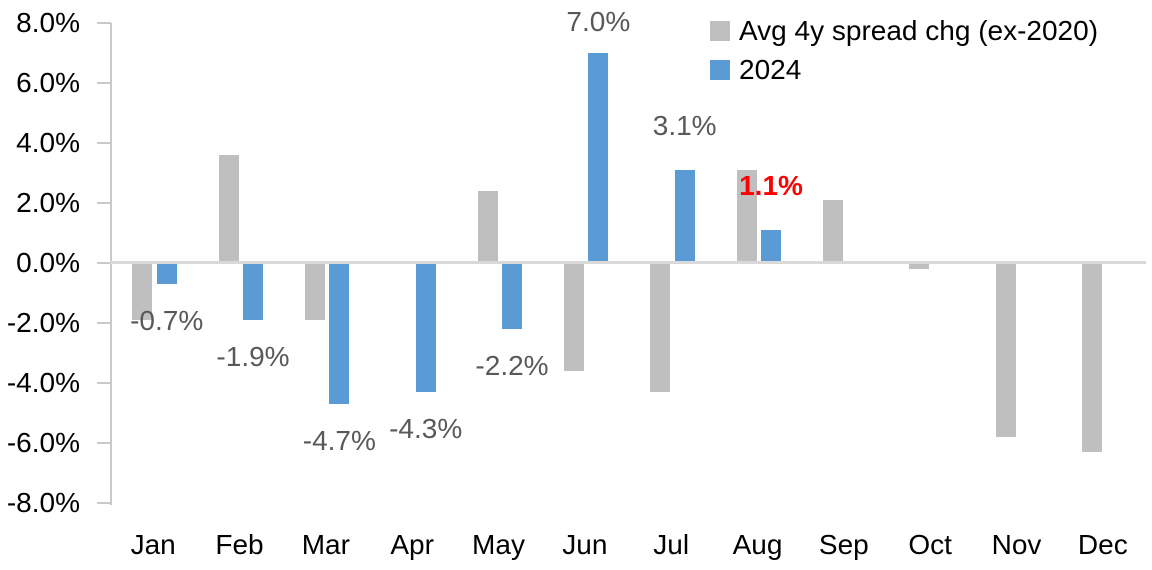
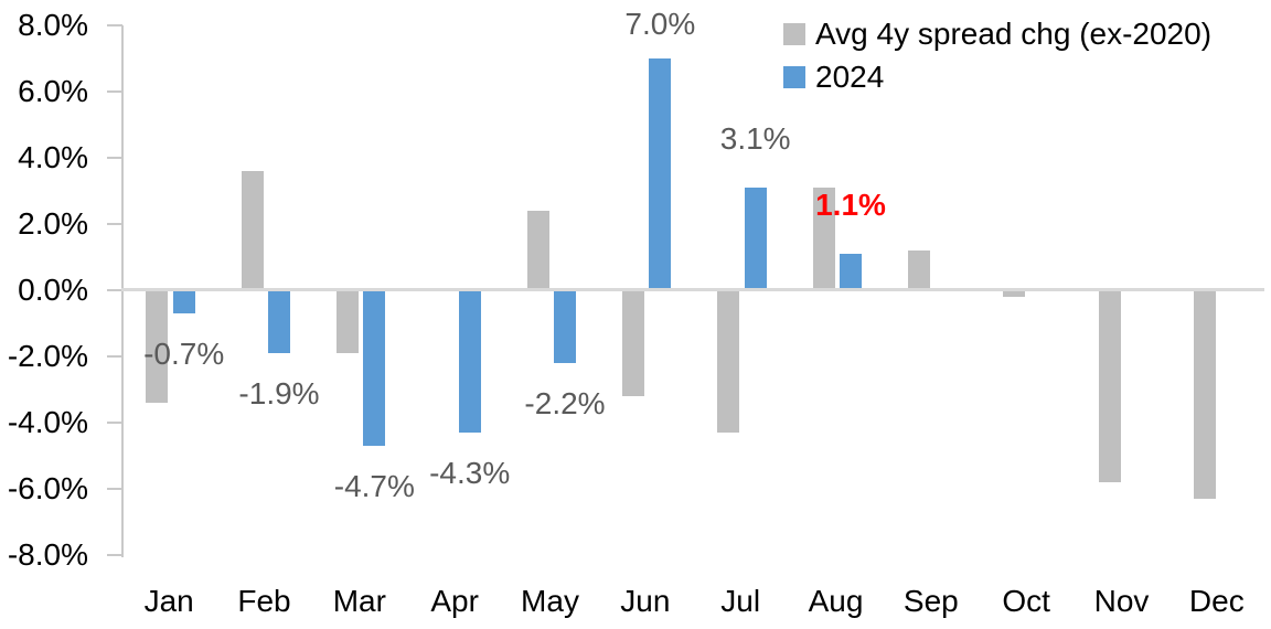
Avg 4y spread chg (ex-2020)/Jan: -1.9% -> -3.4%
Avg 4y spread chg (ex-2020)/Jun: -3.6% -> -3.2%
Avg 4y spread chg (ex-2020)/Sep: 2.1% -> 1.2%
